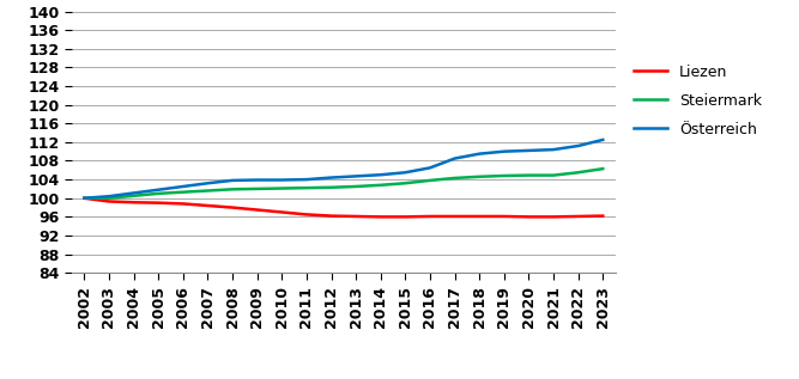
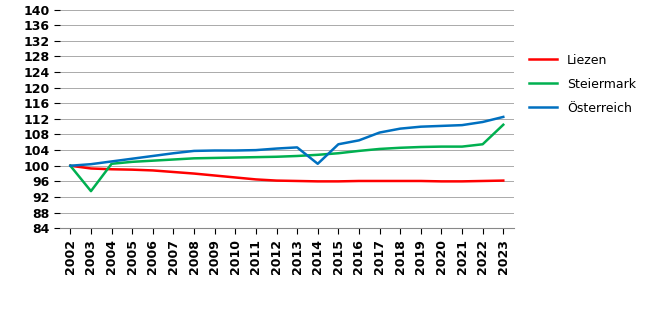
Steiermark/2003: 100.0 -> 93.5
Österreich/2014: 105.0 -> 100.5
Steiermark/2023: 106.3 -> 110.5
